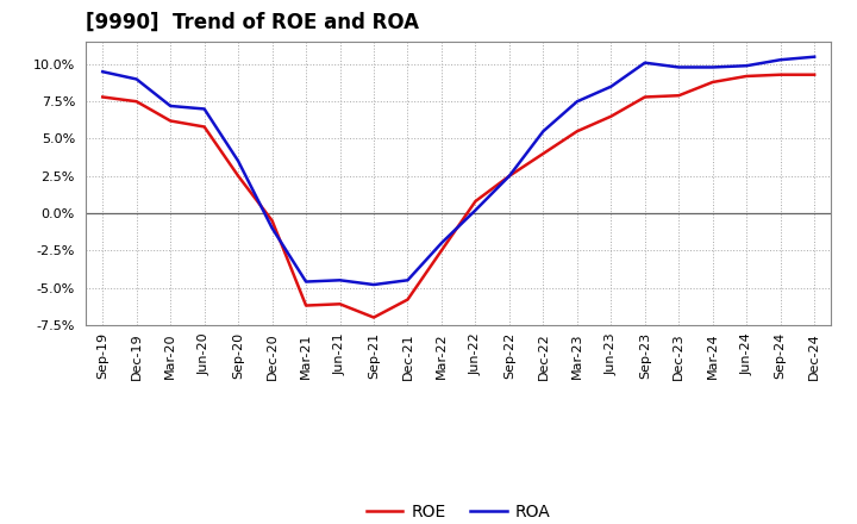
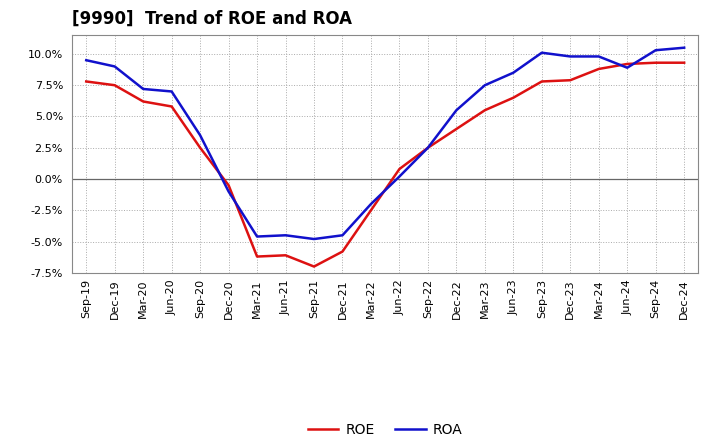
ROA/Jun-24: 9.9% -> 8.9%
